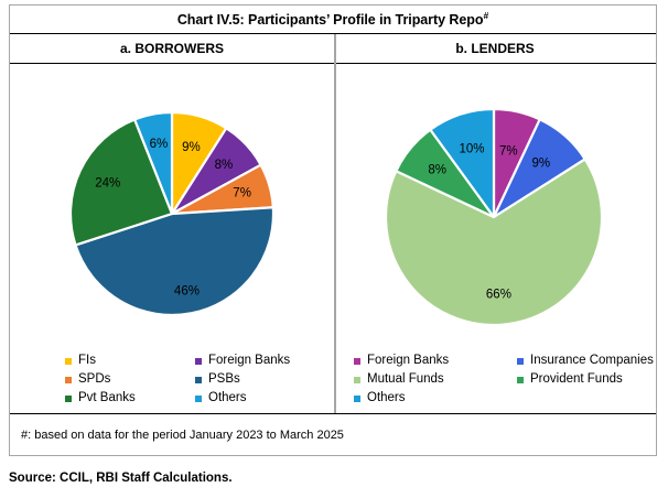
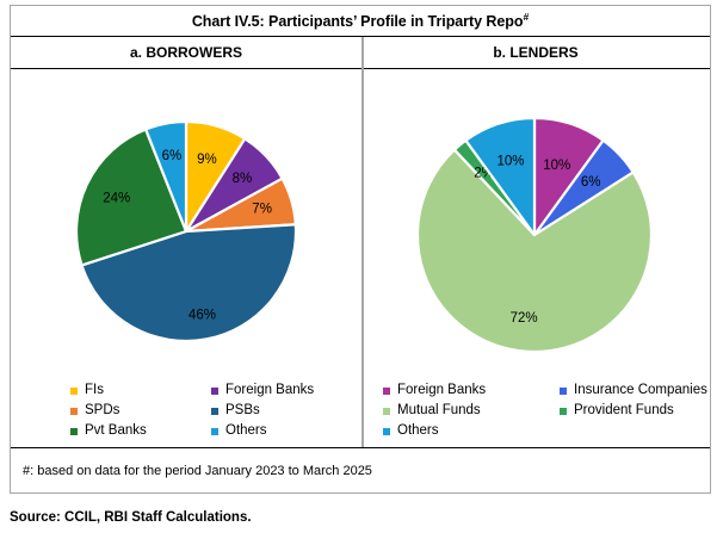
b. LENDERS/Foreign Banks: 7% -> 10%
b. LENDERS/Insurance Companies: 9% -> 6%
b. LENDERS/Mutual Funds: 66% -> 72%
b. LENDERS/Provident Funds: 8% -> 2%
